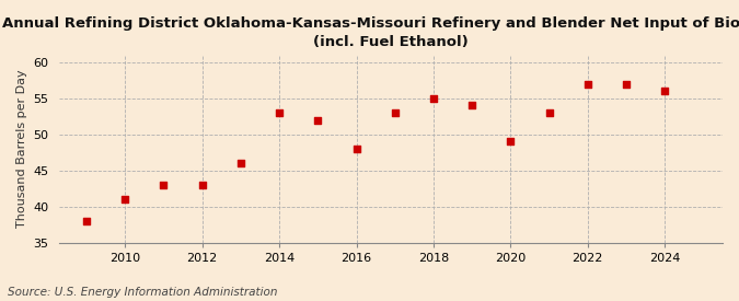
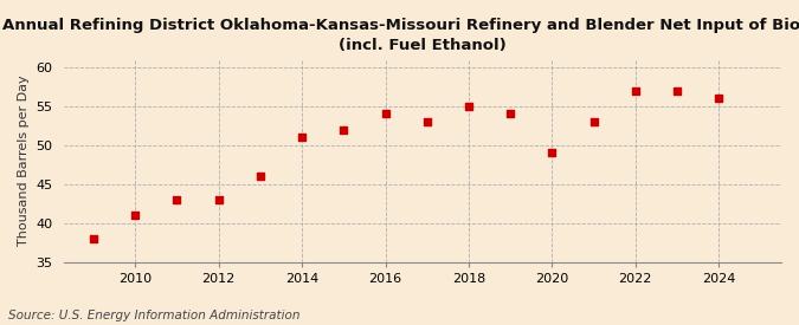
2014: 53 -> 51
2016: 48 -> 54
